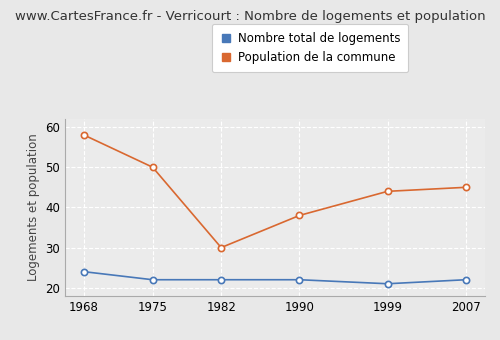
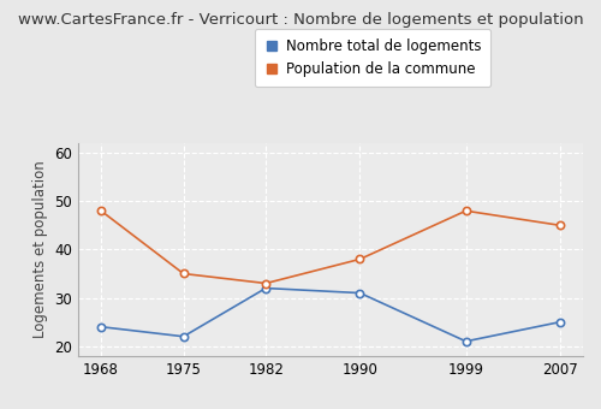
Population de la commune/1968: 58 -> 48
Population de la commune/1975: 50 -> 35
Nombre total de logements/1982: 22 -> 32
Population de la commune/1982: 30 -> 33
Nombre total de logements/1990: 22 -> 31
Population de la commune/1999: 44 -> 48
Nombre total de logements/2007: 22 -> 25
